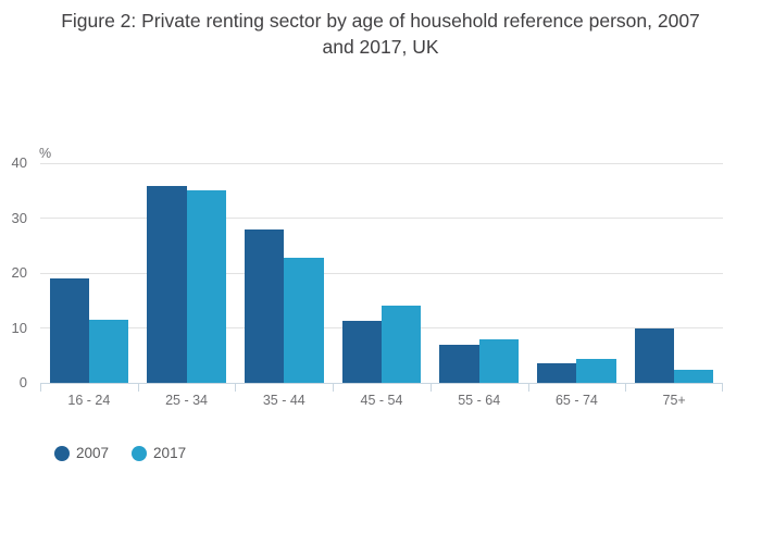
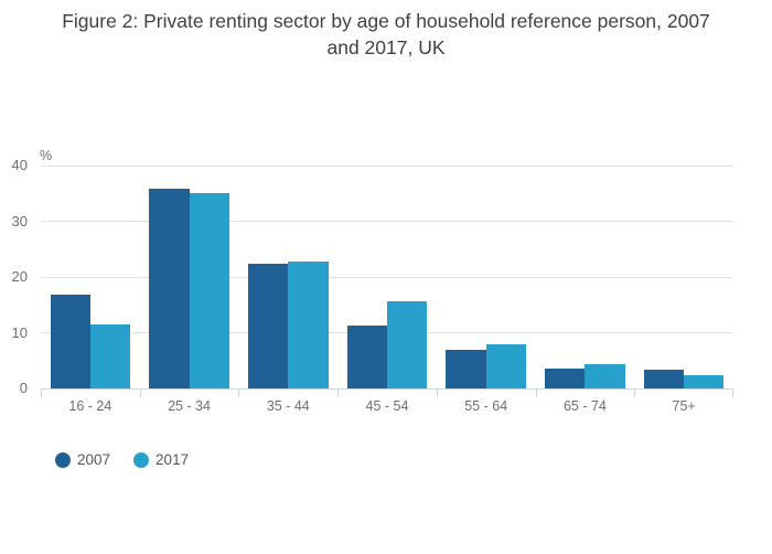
2007/16 - 24: 19 -> 17
2007/35 - 44: 28 -> 22
2017/45 - 54: 14 -> 16
2007/75+: 10 -> 3
